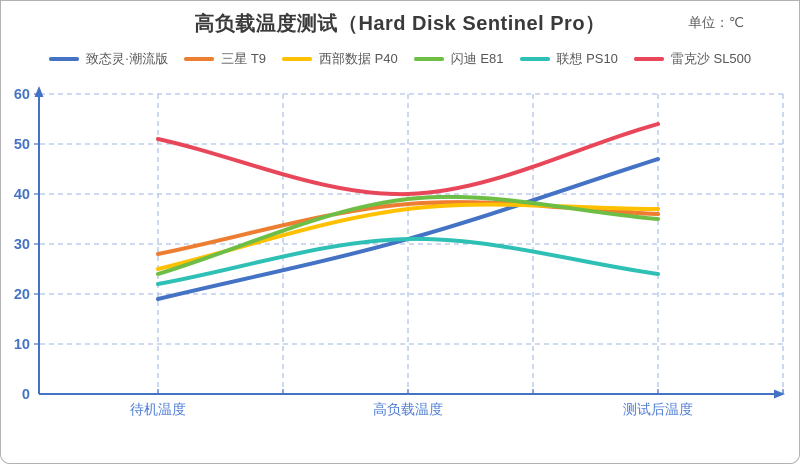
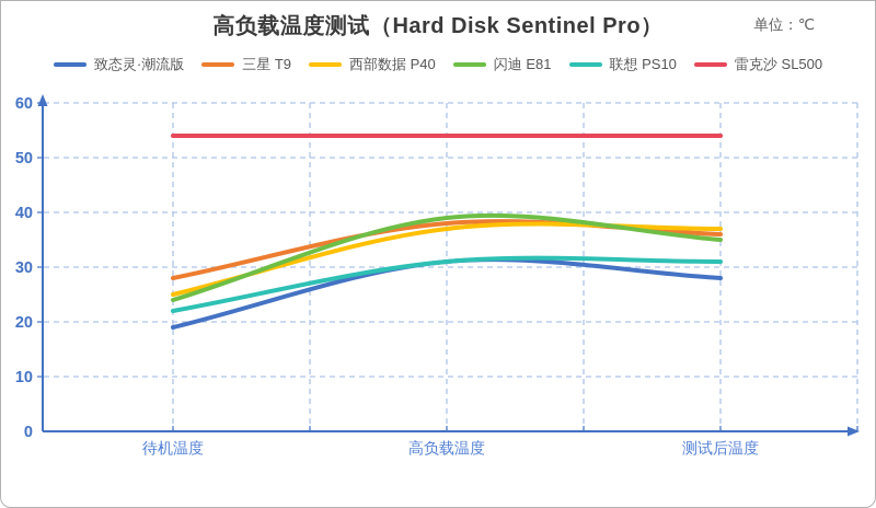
雷克沙 SL500/待机温度: 51 -> 54
雷克沙 SL500/高负载温度: 40 -> 54
致态灵·潮流版/测试后温度: 47 -> 28
联想 PS10/测试后温度: 24 -> 31
